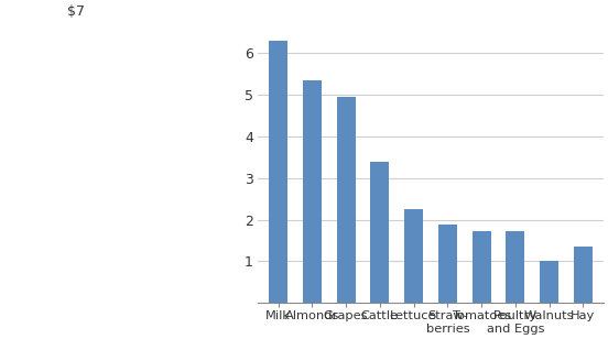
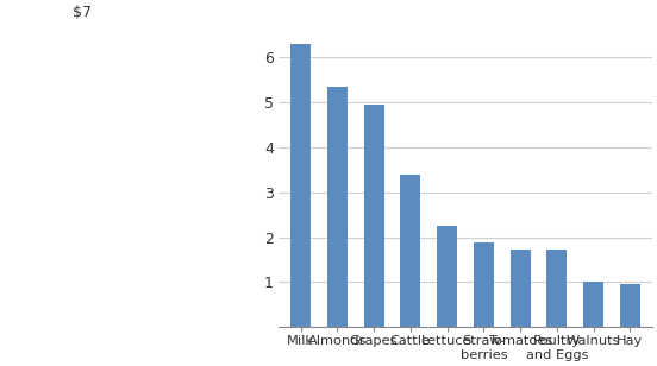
Hay: 1.35 -> 0.97
